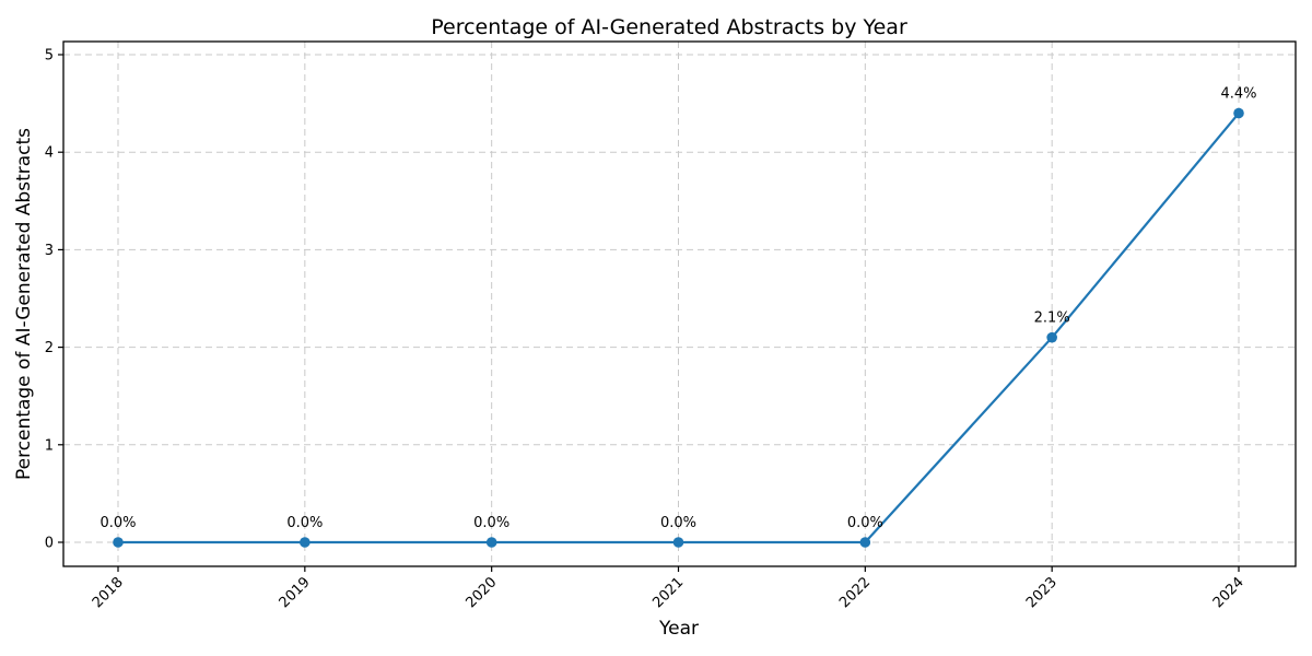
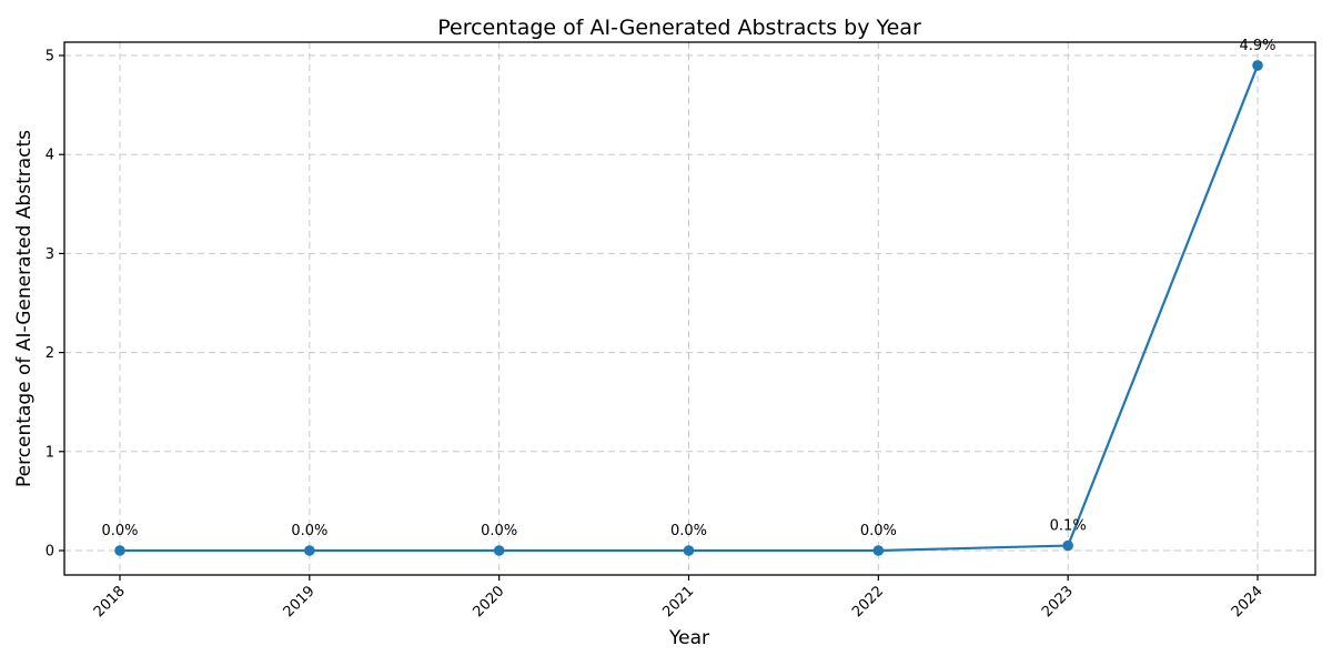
2023: 2.1% -> 0.1%
2024: 4.4% -> 4.9%
